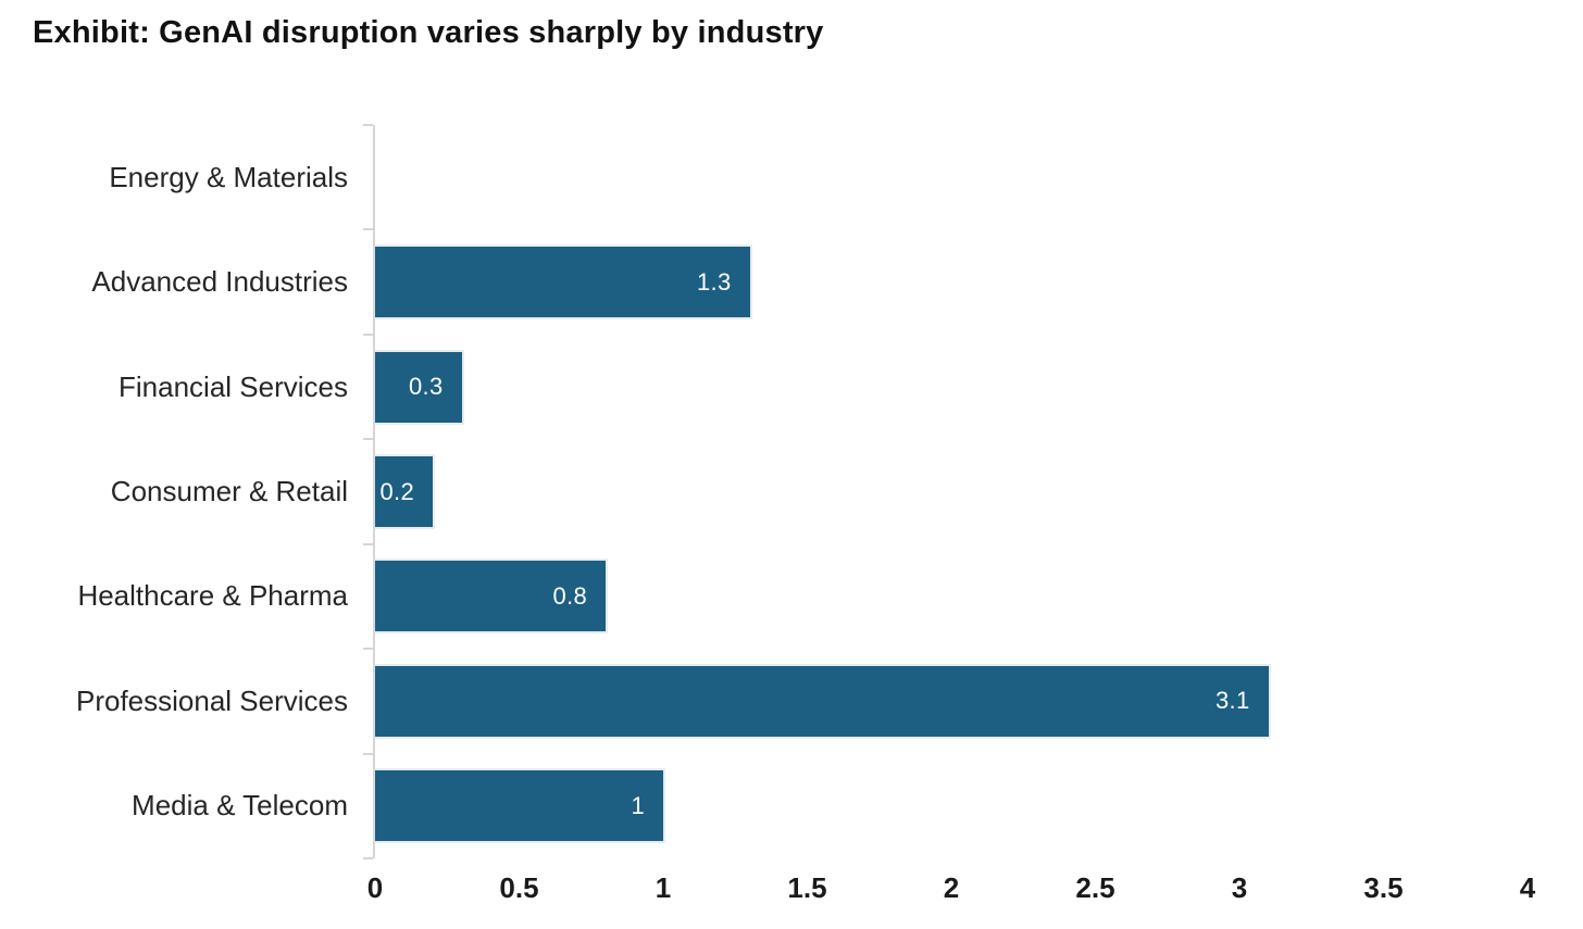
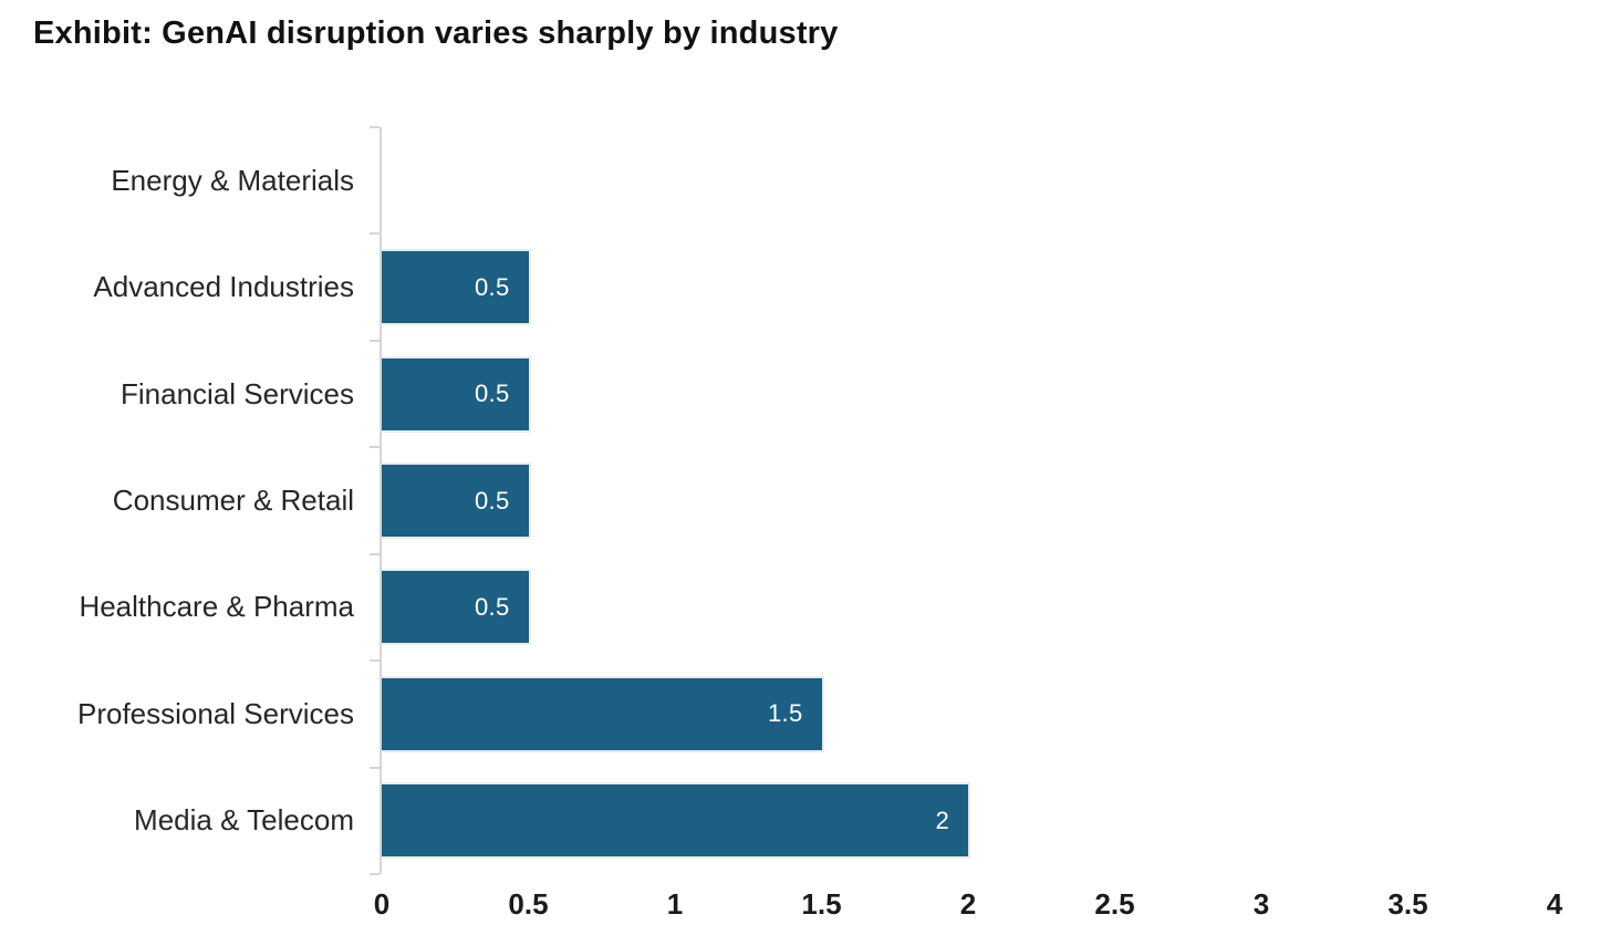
Advanced Industries: 1.3 -> 0.5
Financial Services: 0.3 -> 0.5
Consumer & Retail: 0.2 -> 0.5
Healthcare & Pharma: 0.8 -> 0.5
Professional Services: 3.1 -> 1.5
Media & Telecom: 1 -> 2
